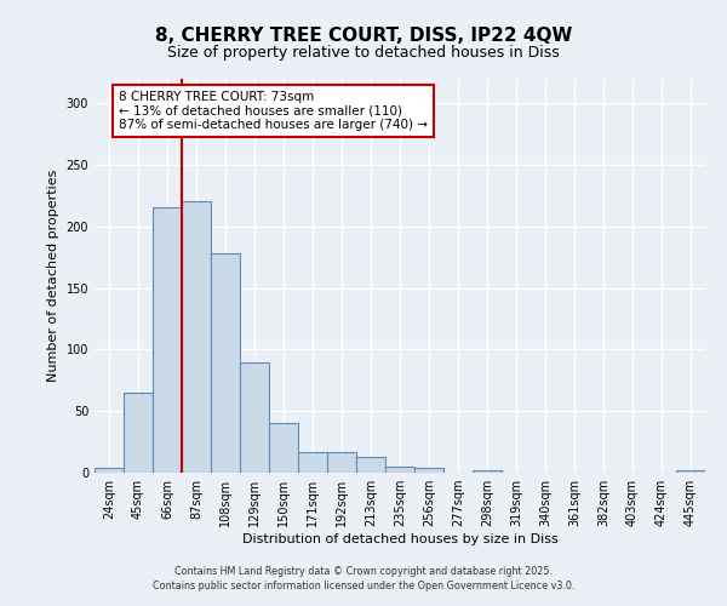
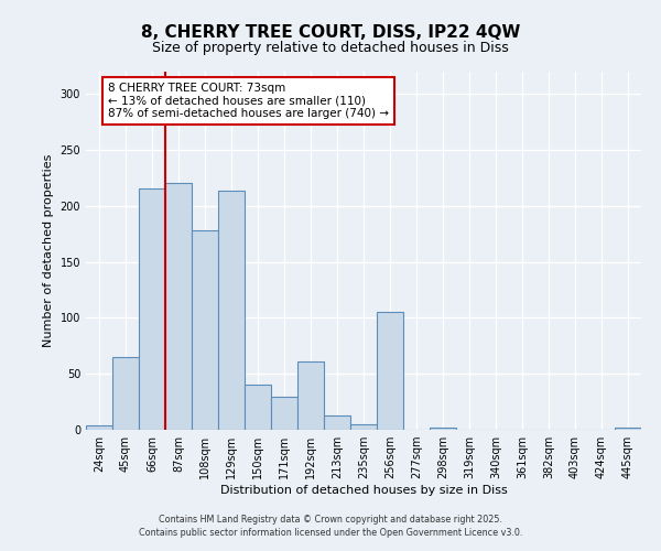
129sqm: 90 -> 214
171sqm: 17 -> 30
192sqm: 17 -> 61
256sqm: 4 -> 105
